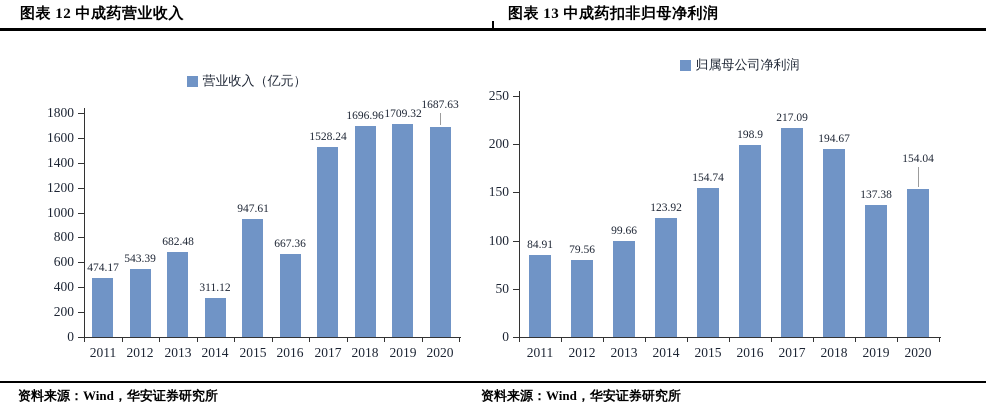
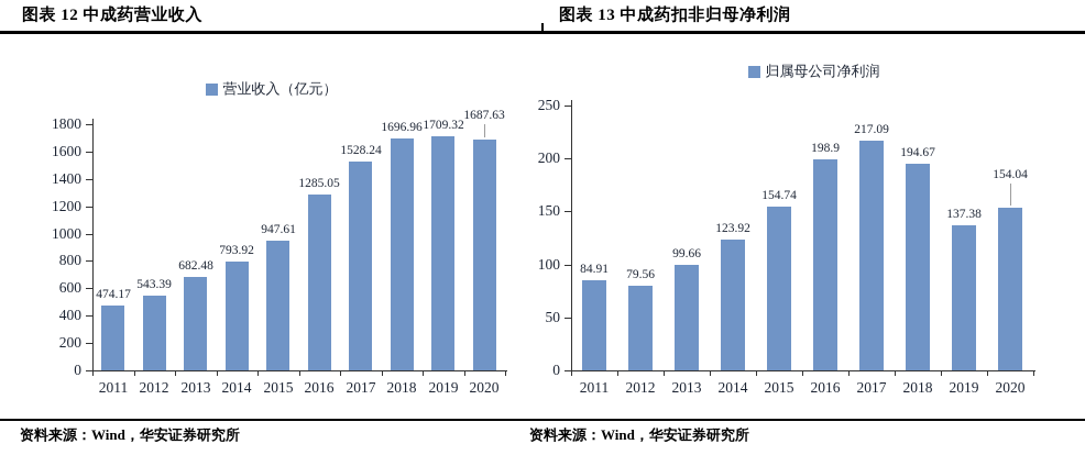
图表 12 中成药营业收入/2014: 311.12 -> 793.92
图表 12 中成药营业收入/2016: 667.36 -> 1285.05
